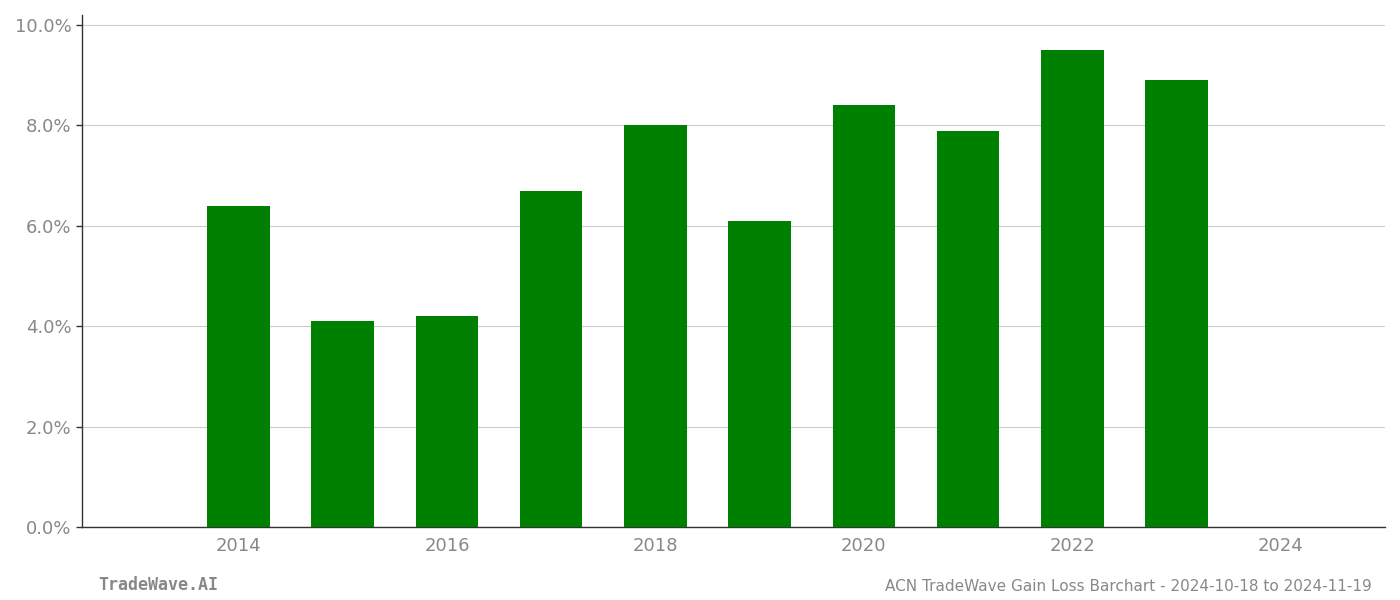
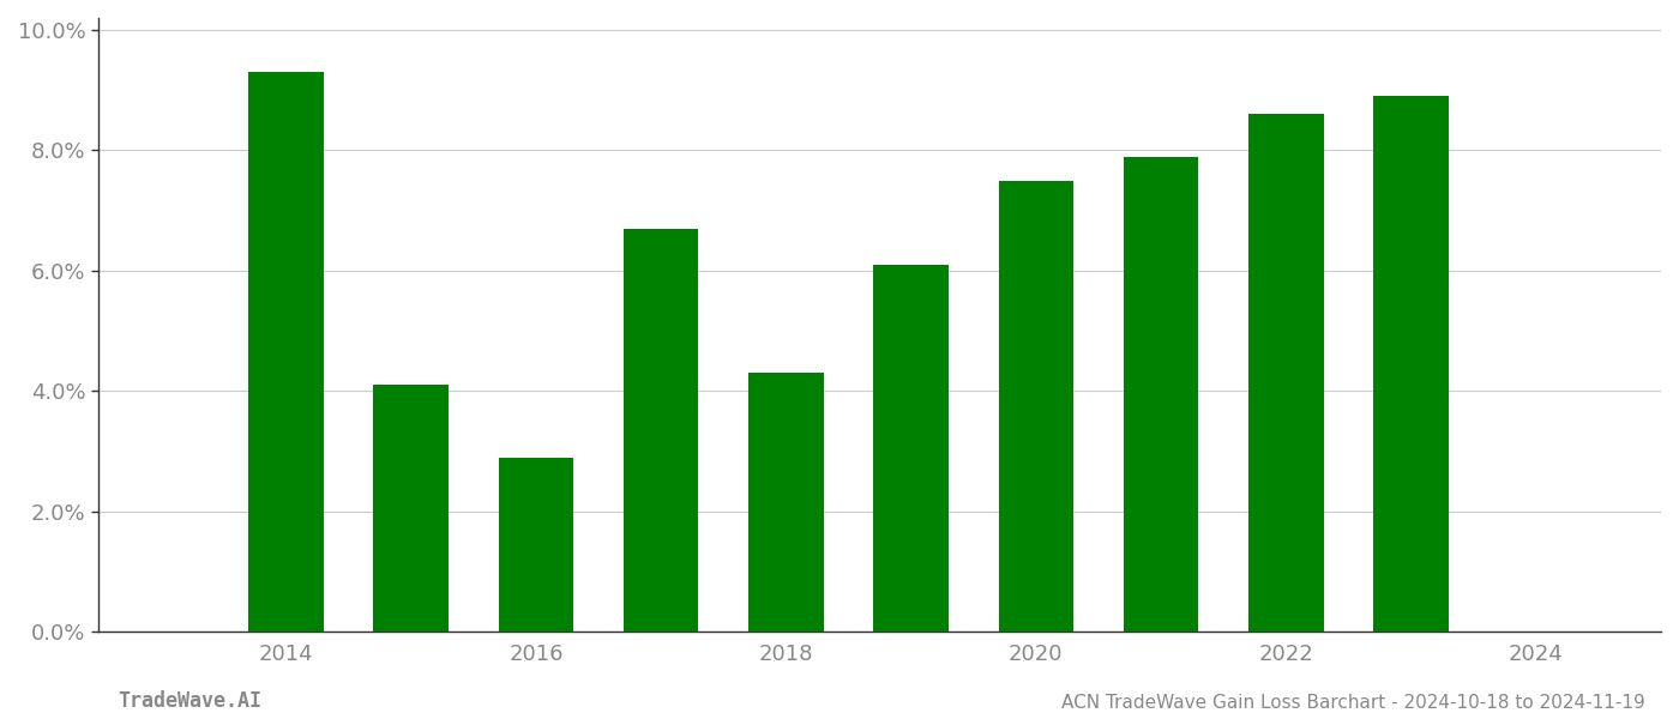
2014: 6.4% -> 9.3%
2016: 4.2% -> 2.9%
2018: 8.0% -> 4.3%
2020: 8.4% -> 7.5%
2022: 9.5% -> 8.6%
